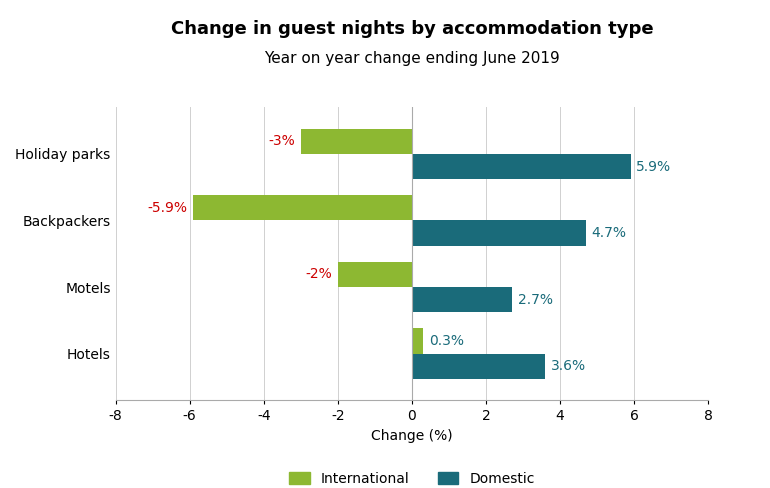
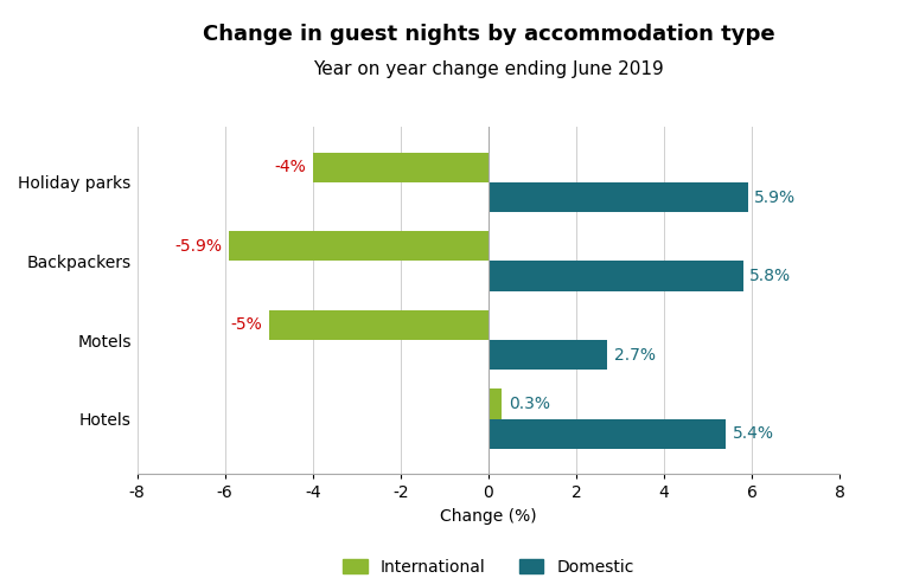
International/Holiday parks: -3% -> -4%
Domestic/Backpackers: 4.7% -> 5.8%
International/Motels: -2% -> -5%
Domestic/Hotels: 3.6% -> 5.4%
